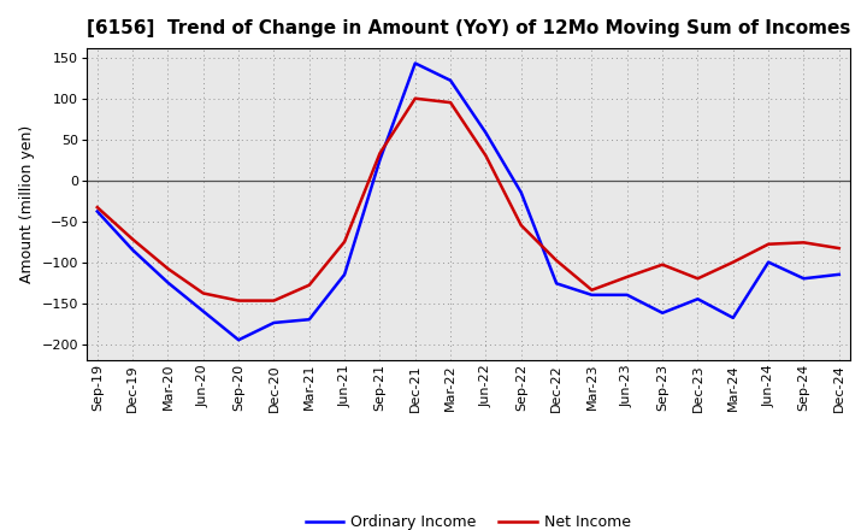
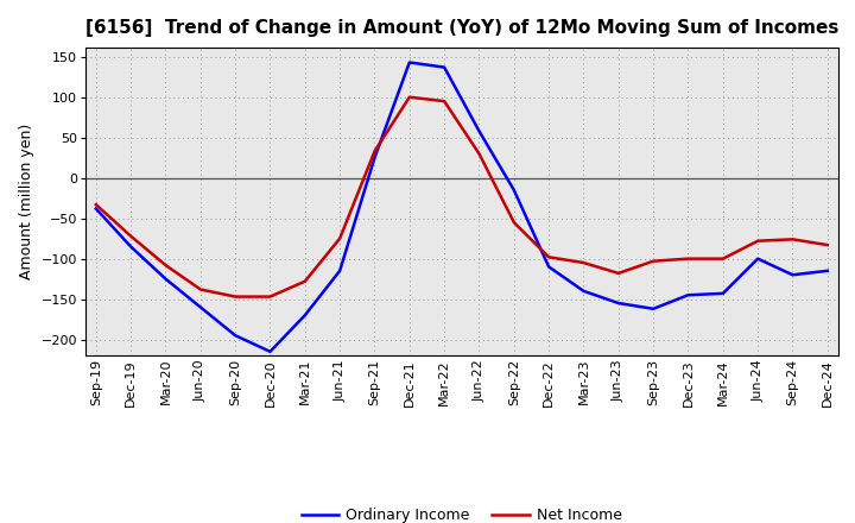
Ordinary Income/Dec-20: -174 -> -215
Ordinary Income/Mar-22: 122 -> 137
Ordinary Income/Dec-22: -126 -> -110
Net Income/Mar-23: -134 -> -105
Ordinary Income/Jun-23: -140 -> -155
Net Income/Dec-23: -120 -> -100
Ordinary Income/Mar-24: -168 -> -143
